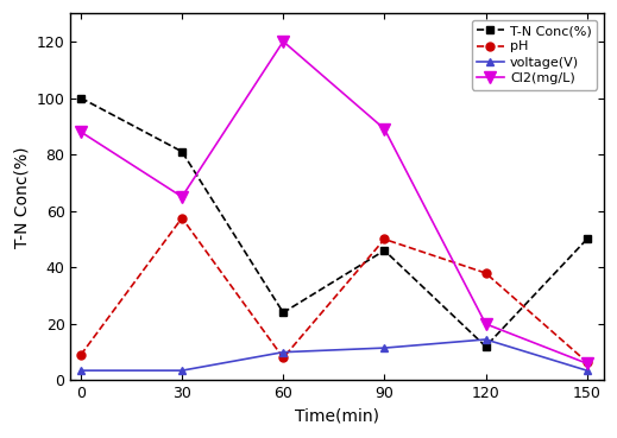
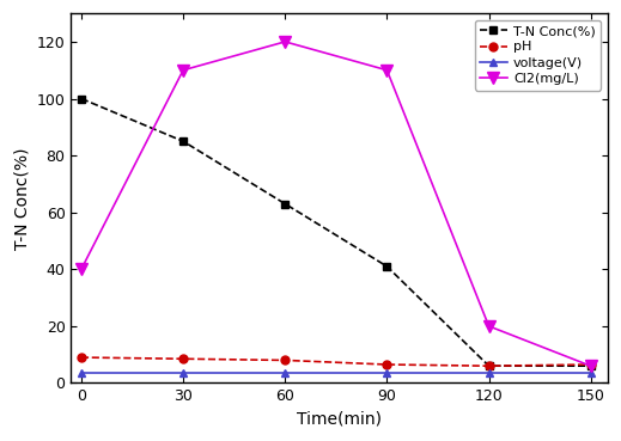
Cl2(mg/L)/0: 88 -> 40
T-N Conc(%)/30: 81 -> 85
pH/30: 57.5 -> 8.5
Cl2(mg/L)/30: 65 -> 110
T-N Conc(%)/60: 24 -> 63
voltage(V)/60: 10.0 -> 3.5
T-N Conc(%)/90: 46 -> 41
pH/90: 50.0 -> 6.5
voltage(V)/90: 11.5 -> 3.5
Cl2(mg/L)/90: 89 -> 110
T-N Conc(%)/120: 12 -> 6
pH/120: 38.0 -> 6.0
voltage(V)/120: 14.5 -> 3.5
T-N Conc(%)/150: 50 -> 6
